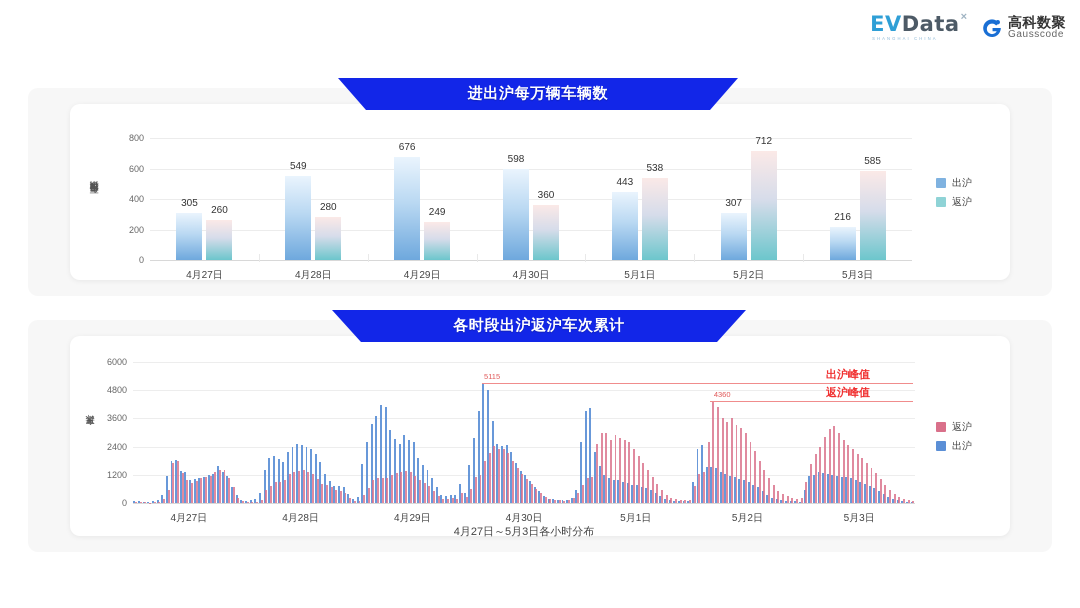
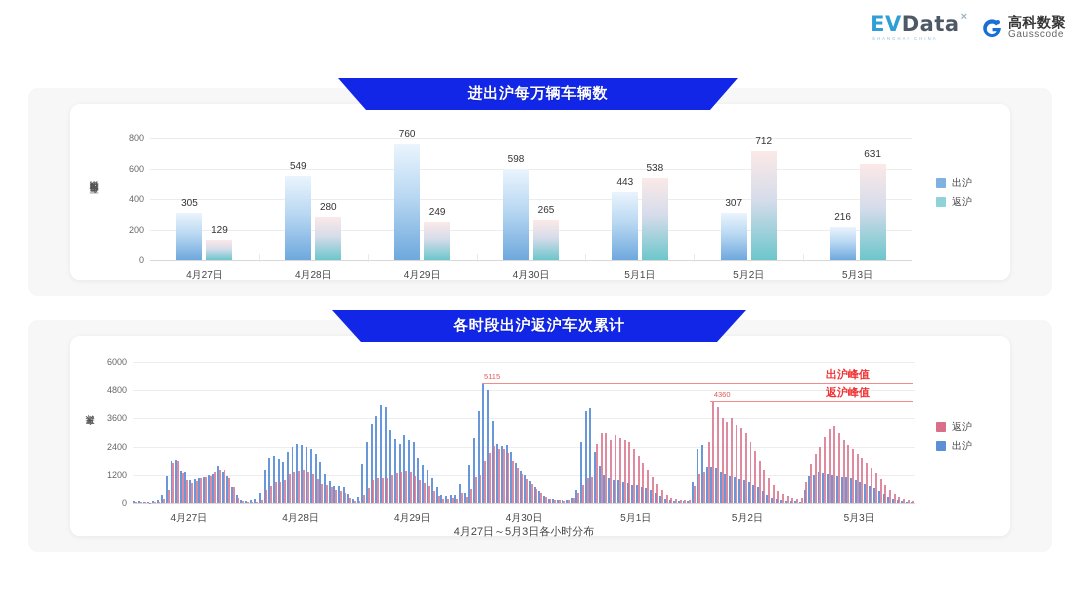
进出沪每万辆车辆数/返沪/4月27日: 260 -> 129
进出沪每万辆车辆数/出沪/4月29日: 676 -> 760
进出沪每万辆车辆数/返沪/4月30日: 360 -> 265
进出沪每万辆车辆数/返沪/5月3日: 585 -> 631
